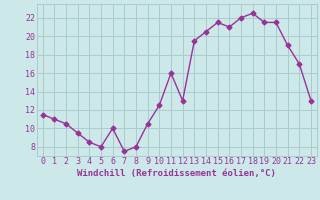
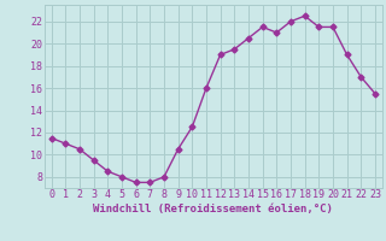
6: 10.0 -> 7.5
12: 13.0 -> 19.0
23: 13.0 -> 15.5
